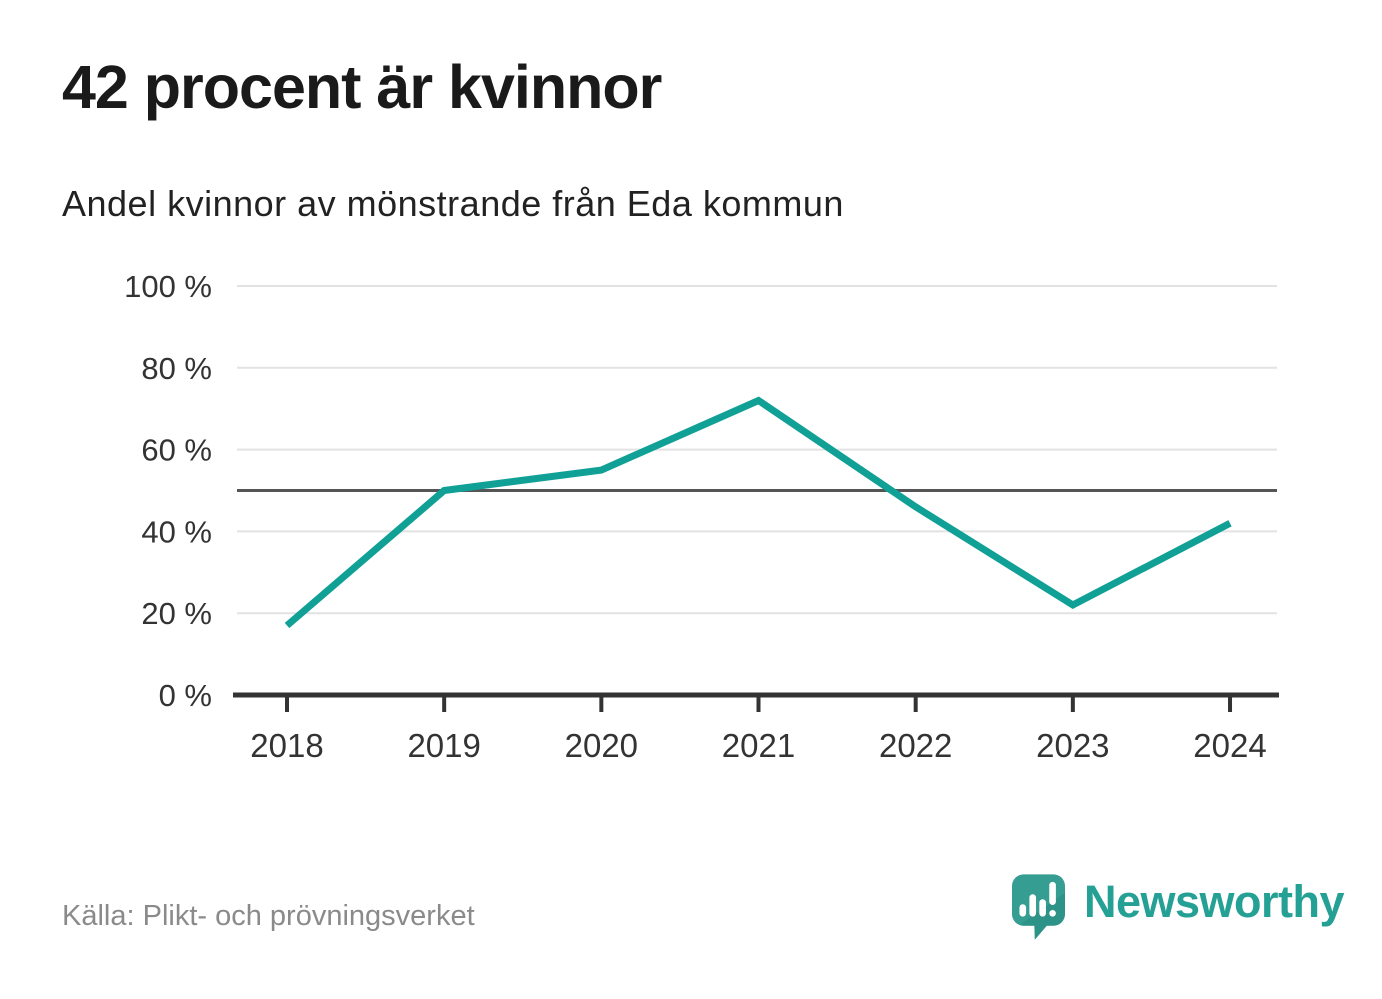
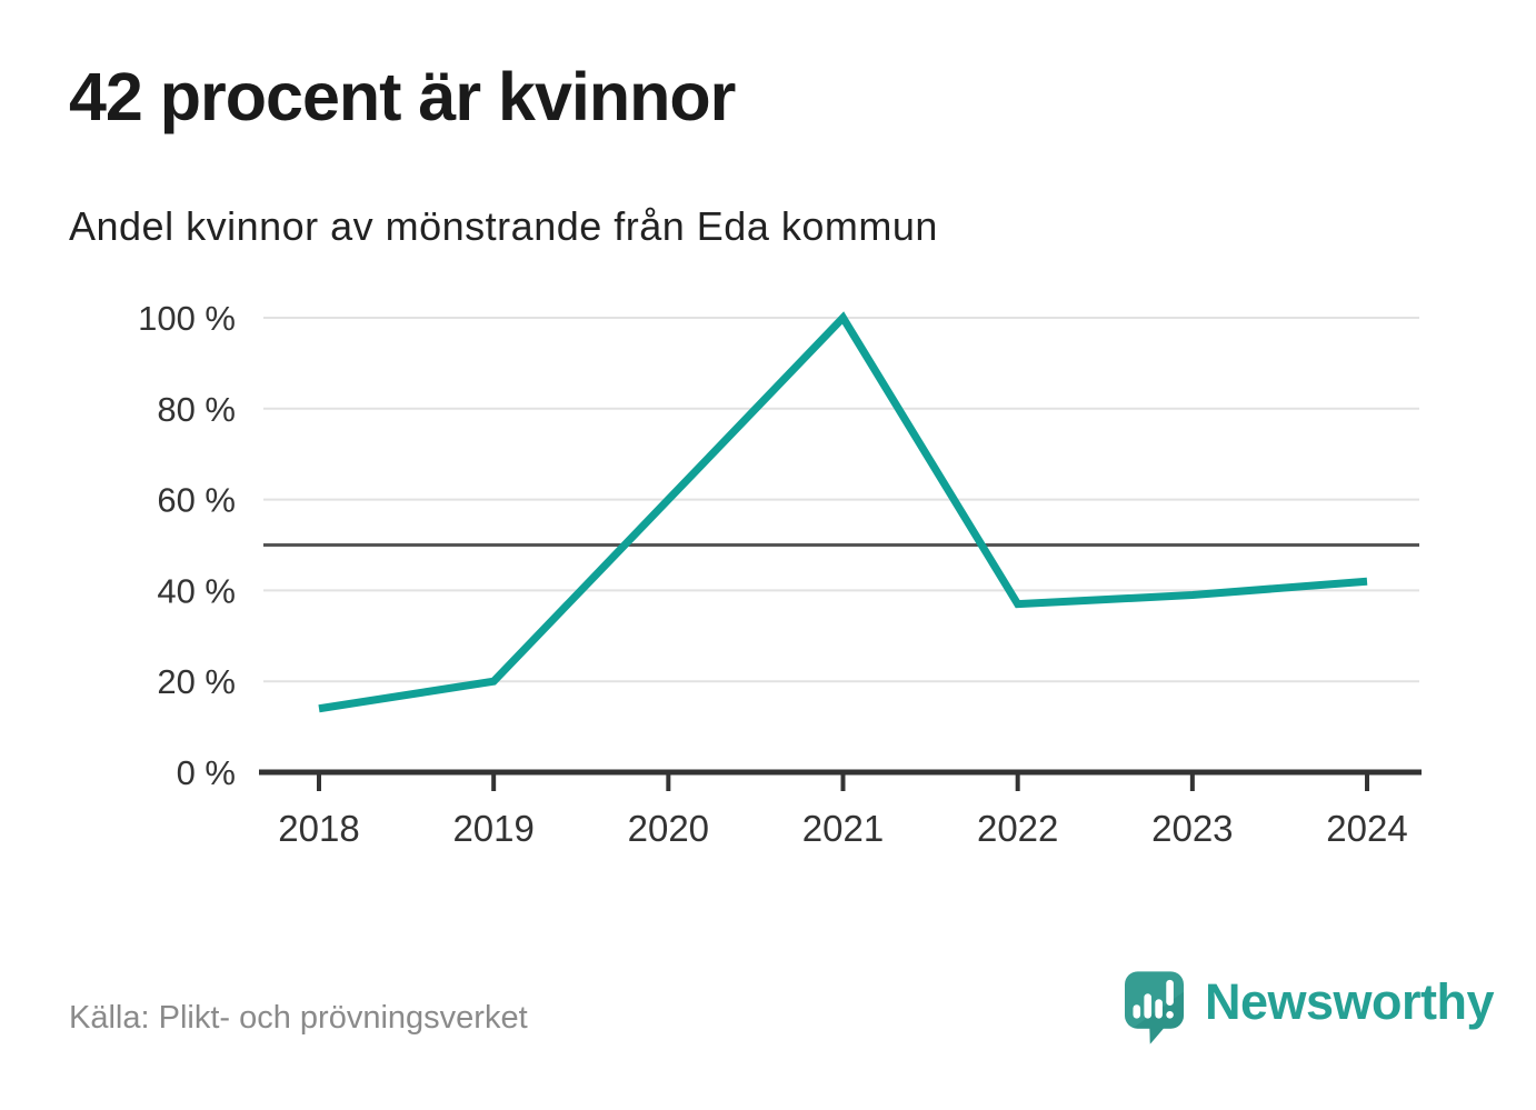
2018: 17% -> 14%
2019: 50% -> 20%
2020: 55% -> 60%
2021: 72% -> 100%
2022: 46% -> 37%
2023: 22% -> 39%
